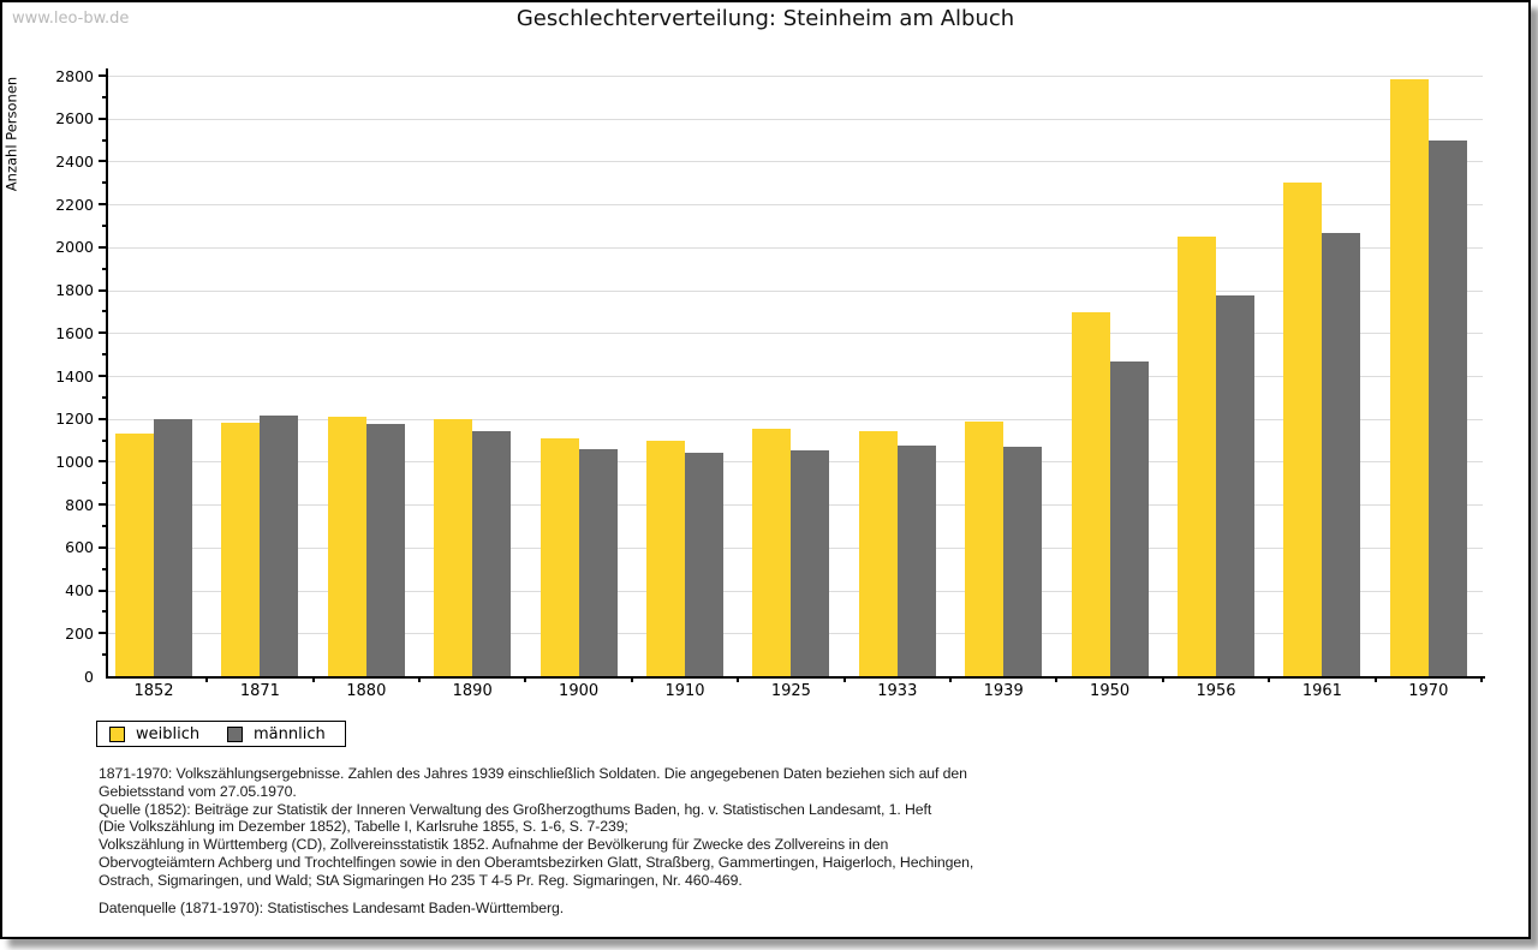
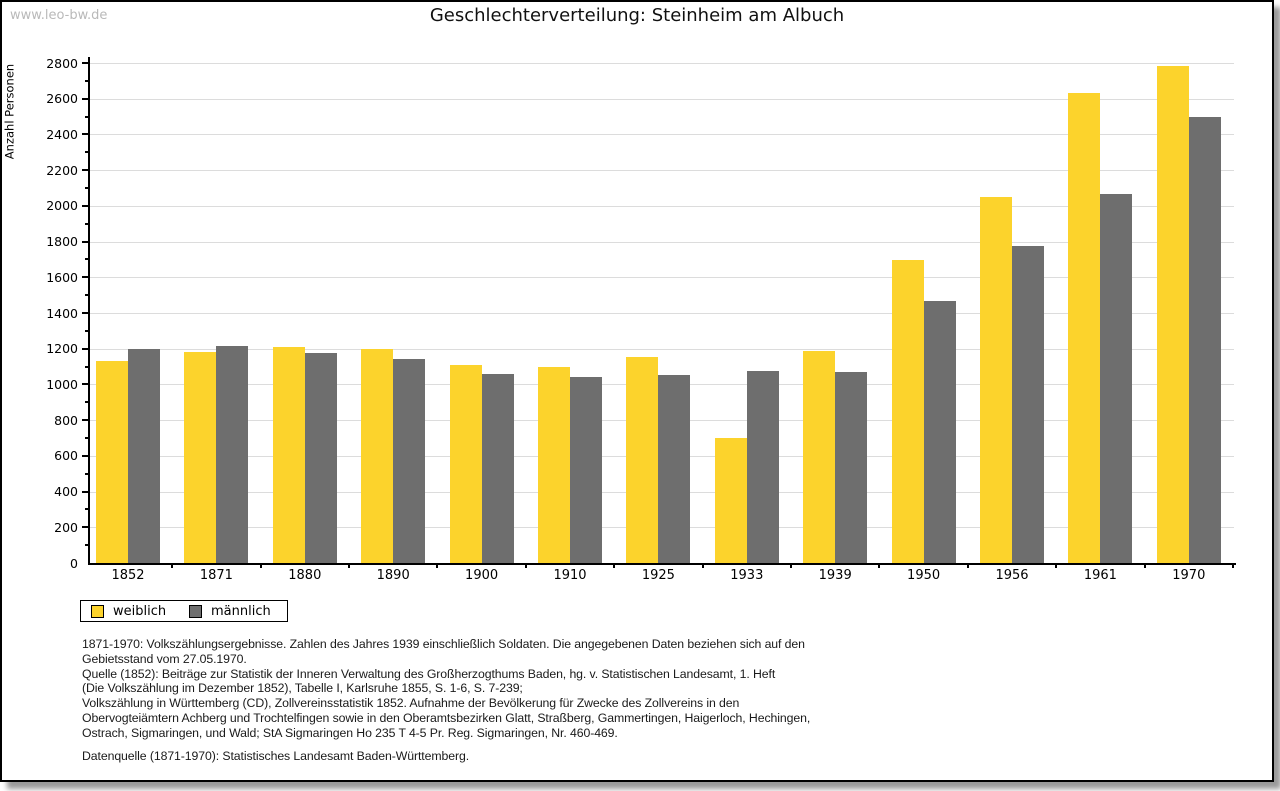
weiblich/1933: 1140 -> 700
weiblich/1961: 2300 -> 2630
